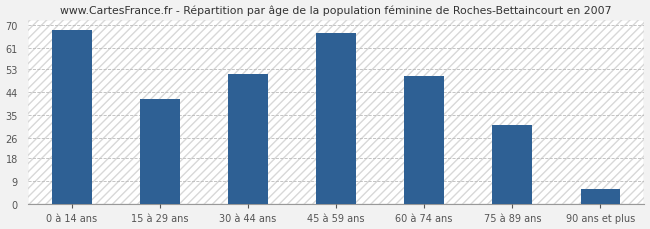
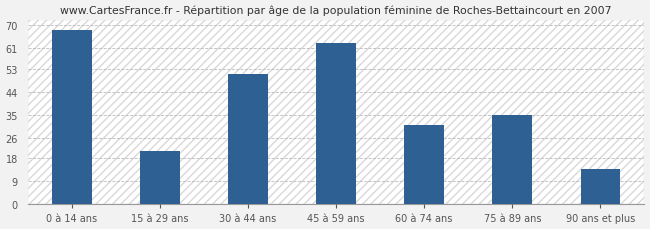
15 à 29 ans: 41 -> 21
45 à 59 ans: 67 -> 63
60 à 74 ans: 50 -> 31
75 à 89 ans: 31 -> 35
90 ans et plus: 6 -> 14
